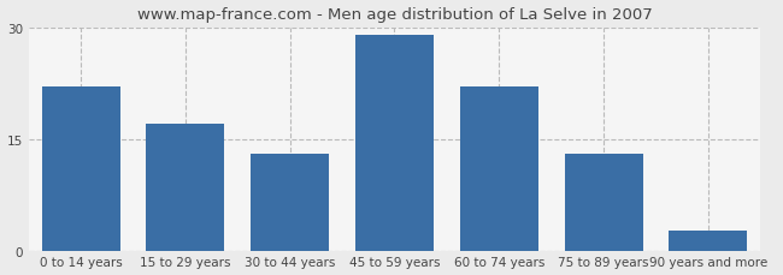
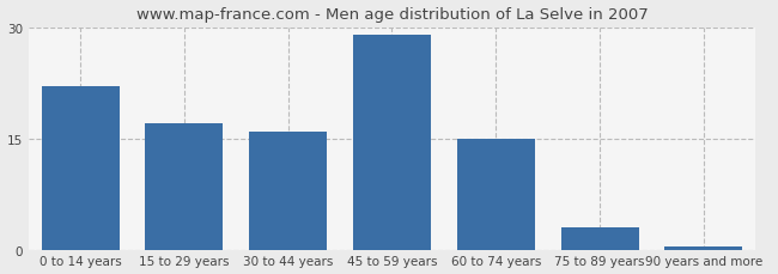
30 to 44 years: 13.0 -> 16.0
60 to 74 years: 22.0 -> 15.0
75 to 89 years: 13.0 -> 3.0
90 years and more: 2.6 -> 0.4
